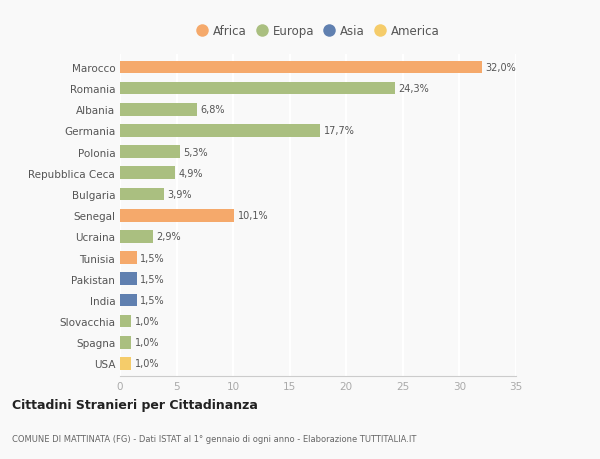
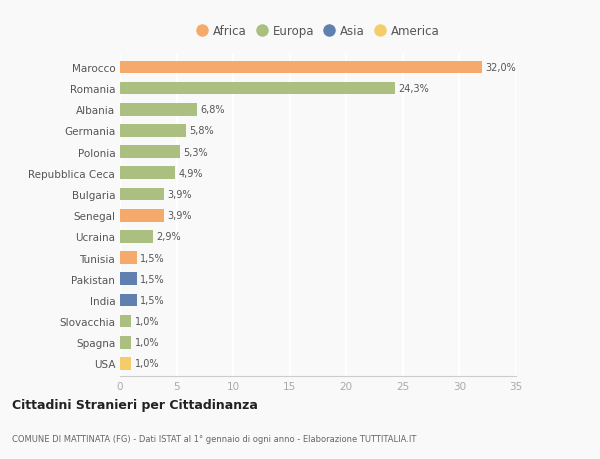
Germania: 17,7% -> 5,8%
Senegal: 10,1% -> 3,9%
